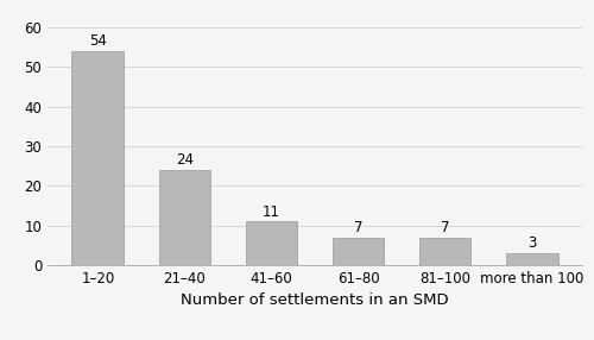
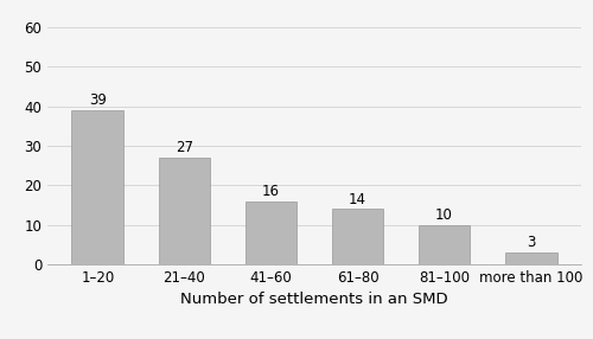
1–20: 54 -> 39
21–40: 24 -> 27
41–60: 11 -> 16
61–80: 7 -> 14
81–100: 7 -> 10
